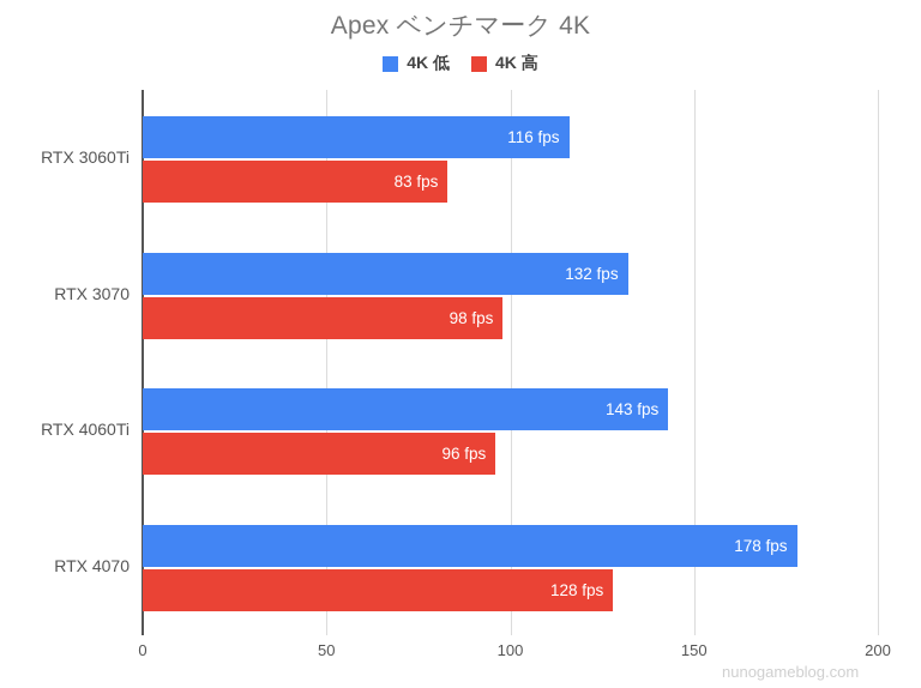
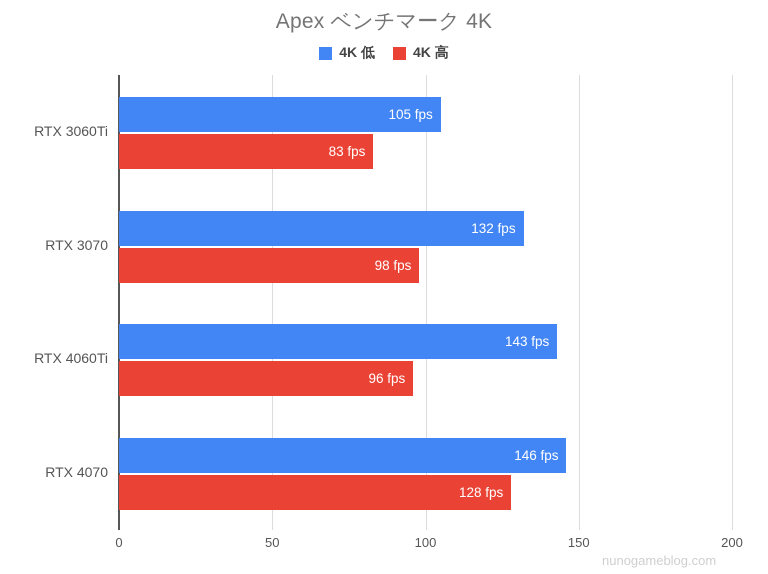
4K 低/RTX 3060Ti: 116 -> 105
4K 低/RTX 4070: 178 -> 146
